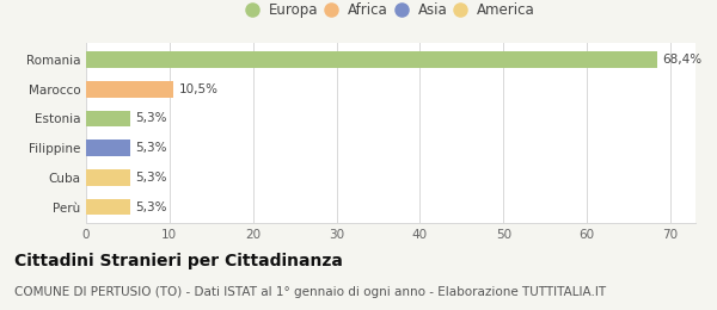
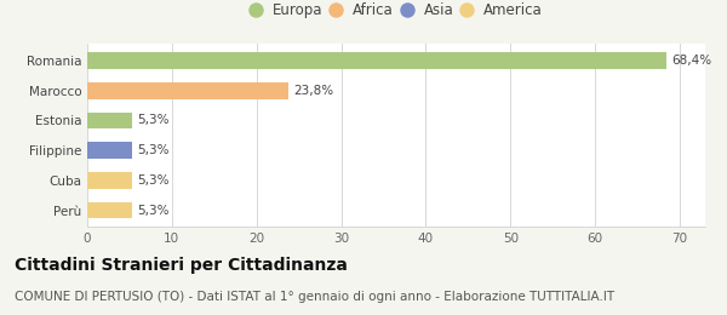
Marocco: 10,5% -> 23,8%
